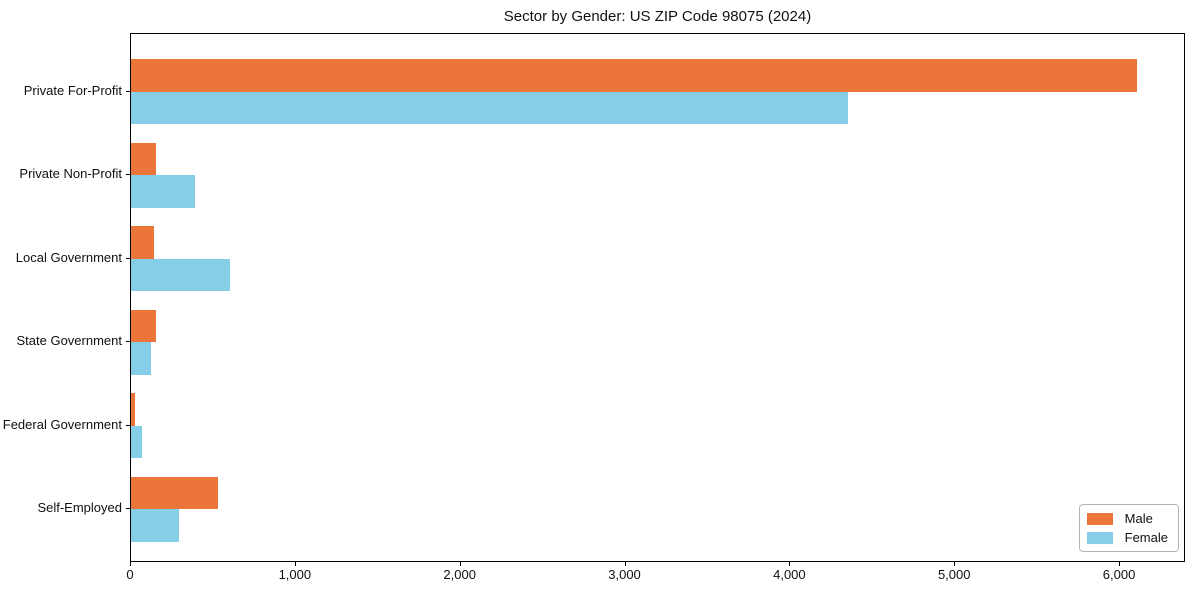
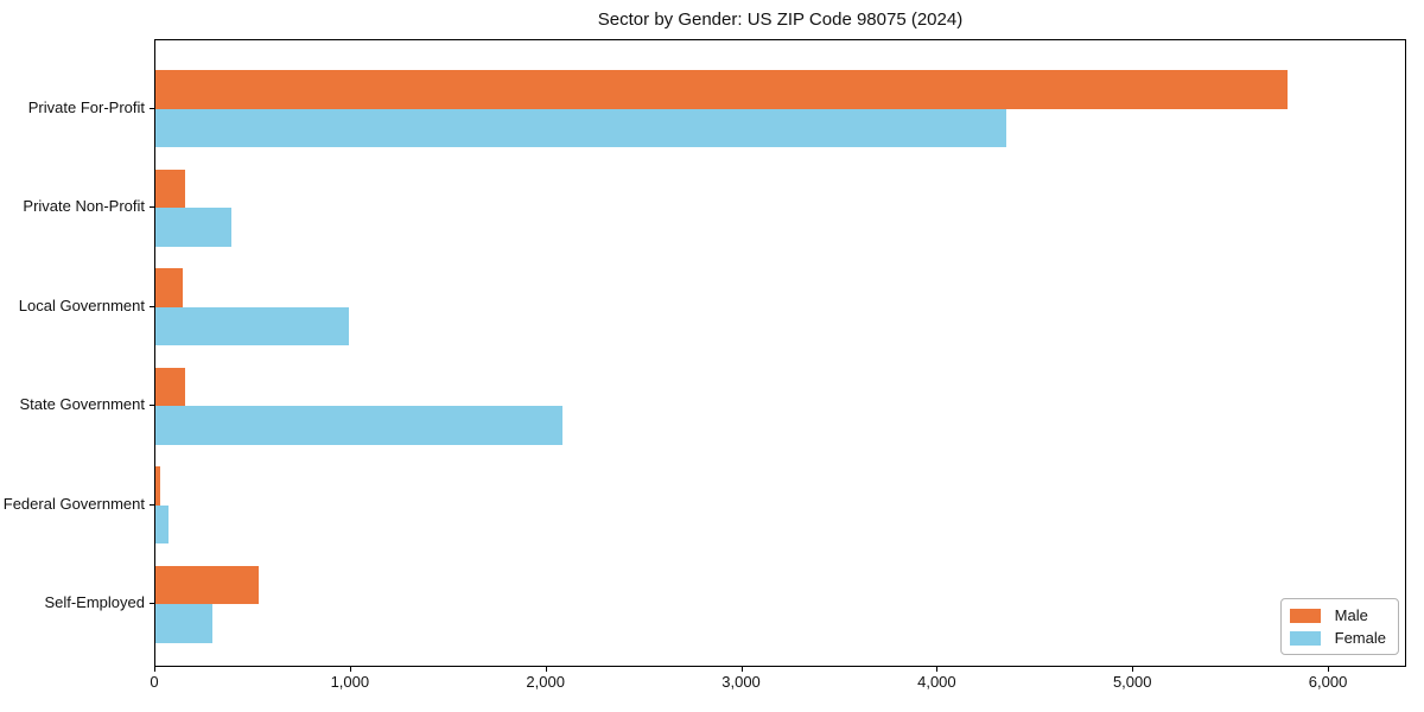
Male/Private For-Profit: 6100 -> 5790
Female/Local Government: 600 -> 990
Female/State Government: 120 -> 2080
